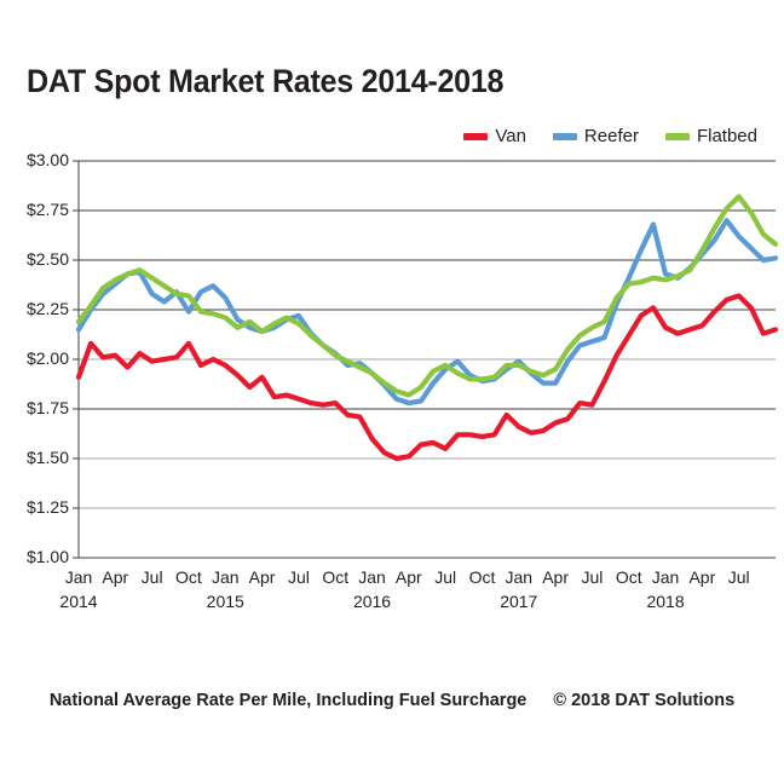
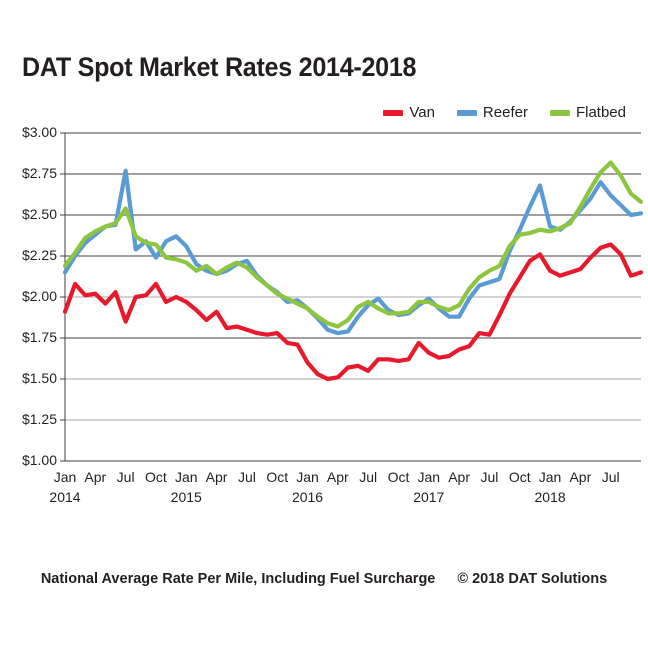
Van/Jul 2014: $1.99 -> $1.85
Reefer/Jul 2014: $2.33 -> $2.77
Flatbed/Jul 2014: $2.41 -> $2.54
